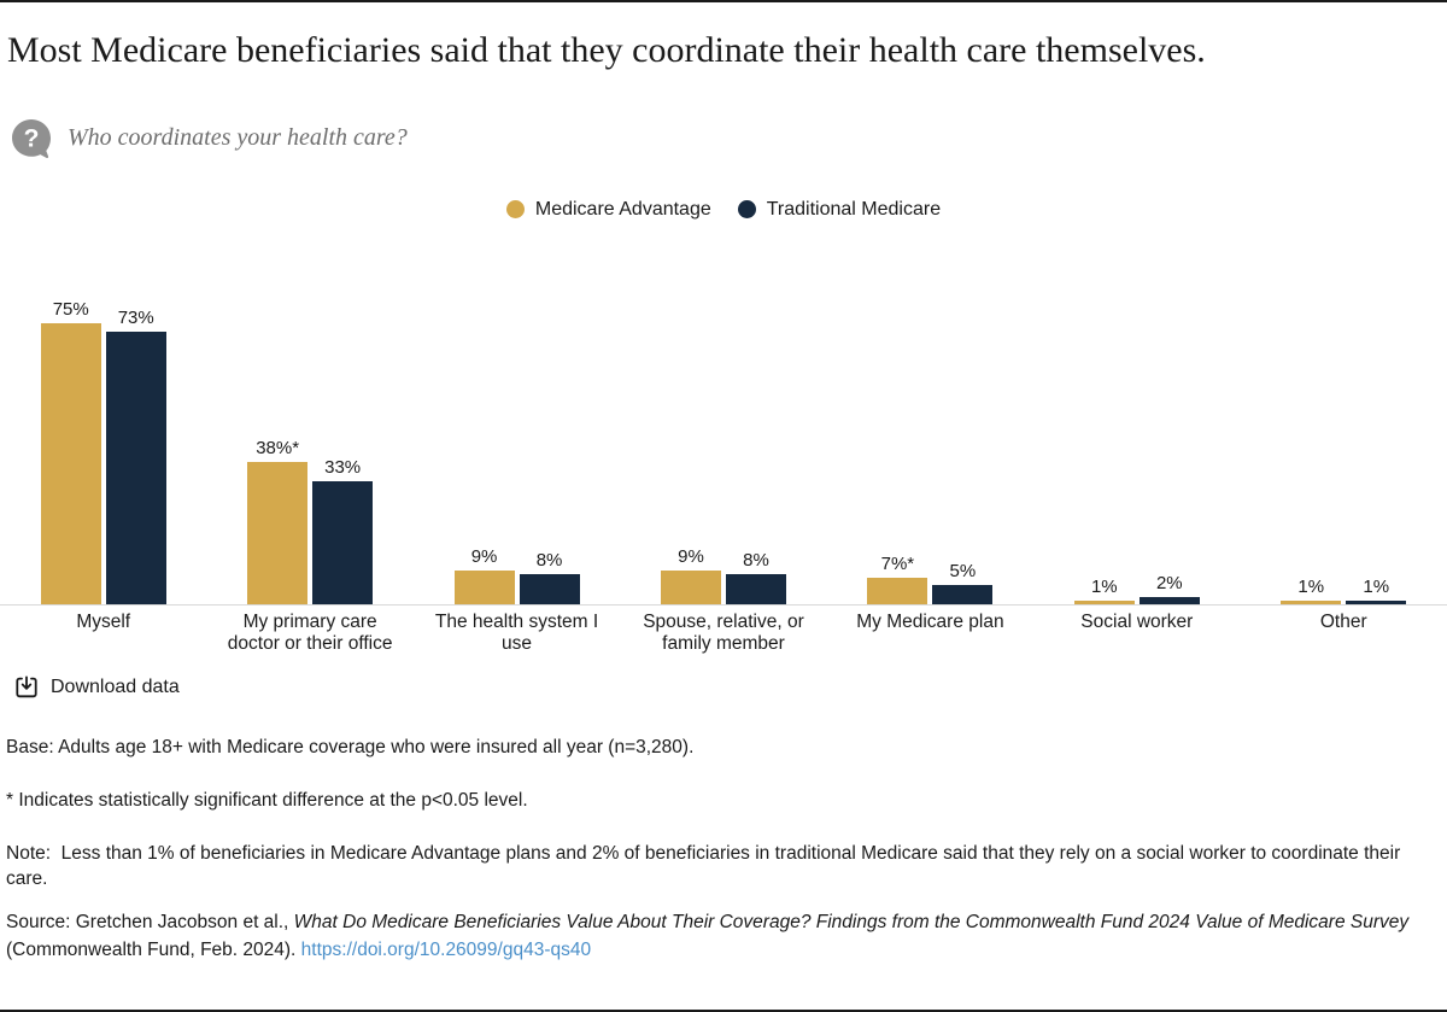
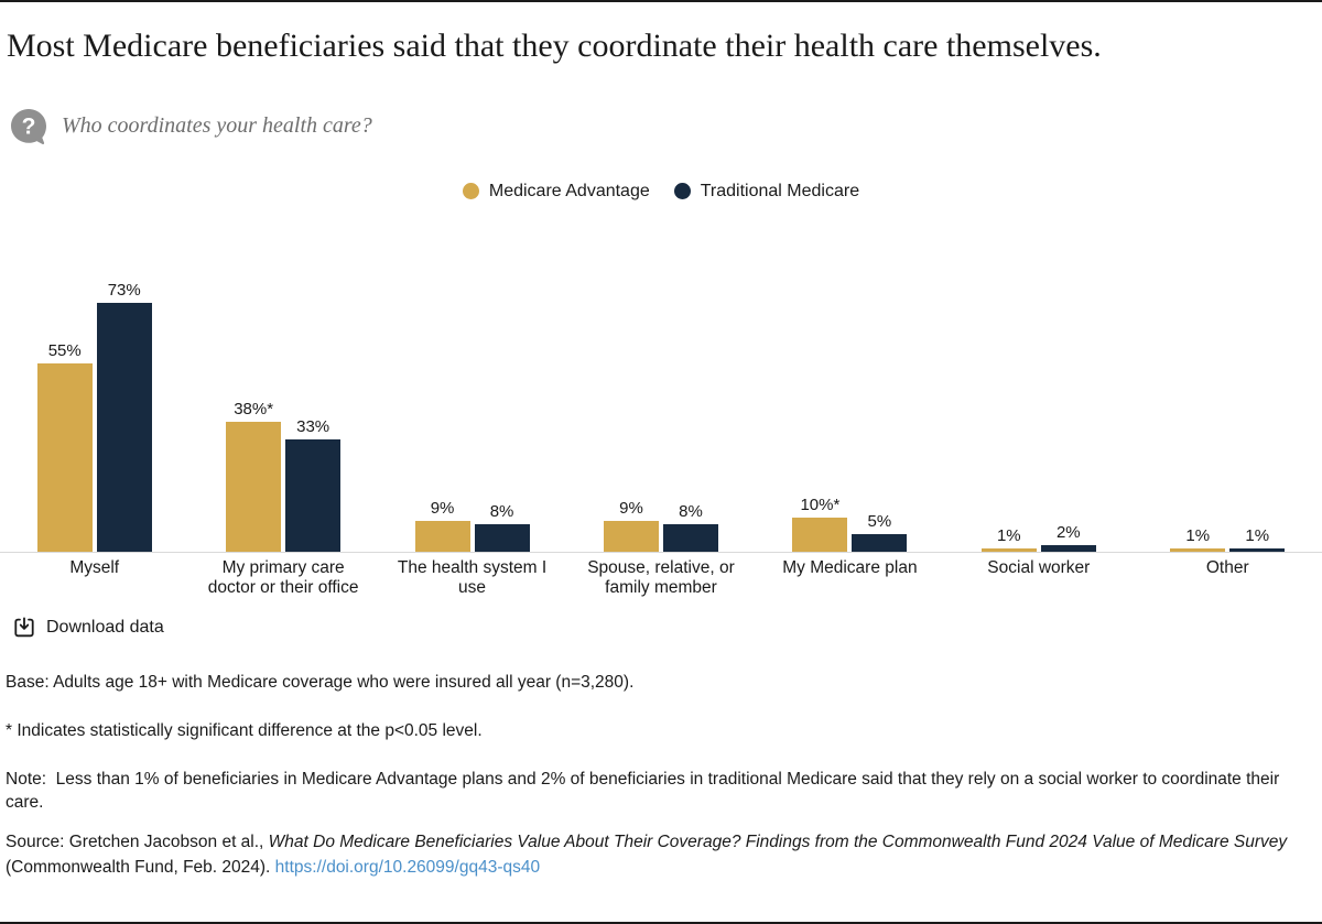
Medicare Advantage/Myself: 75% -> 55%
Medicare Advantage/My Medicare plan: 7 -> 10
